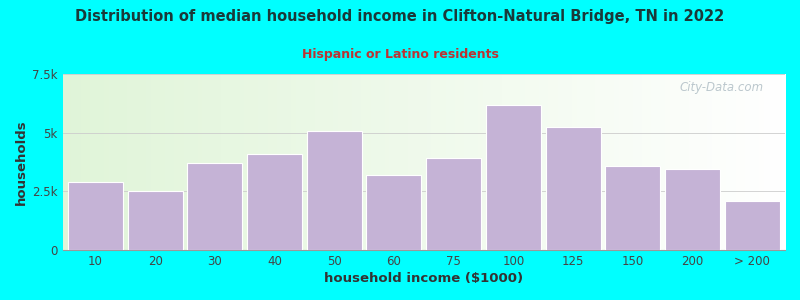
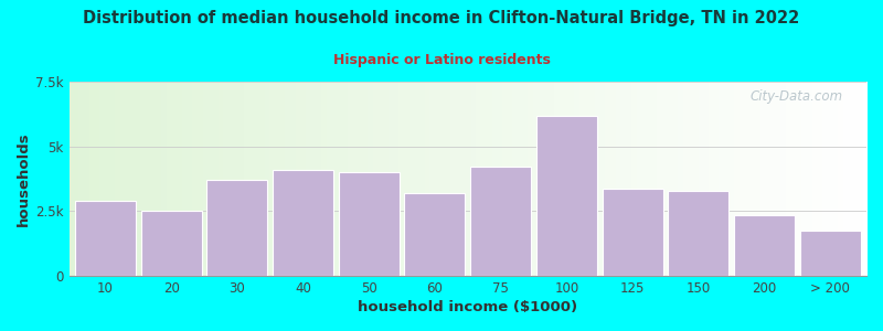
50: 5.05k -> 4.00k
75: 3.90k -> 4.20k
125: 5.25k -> 3.35k
150: 3.60k -> 3.30k
200: 3.45k -> 2.35k
> 200: 2.10k -> 1.75k
